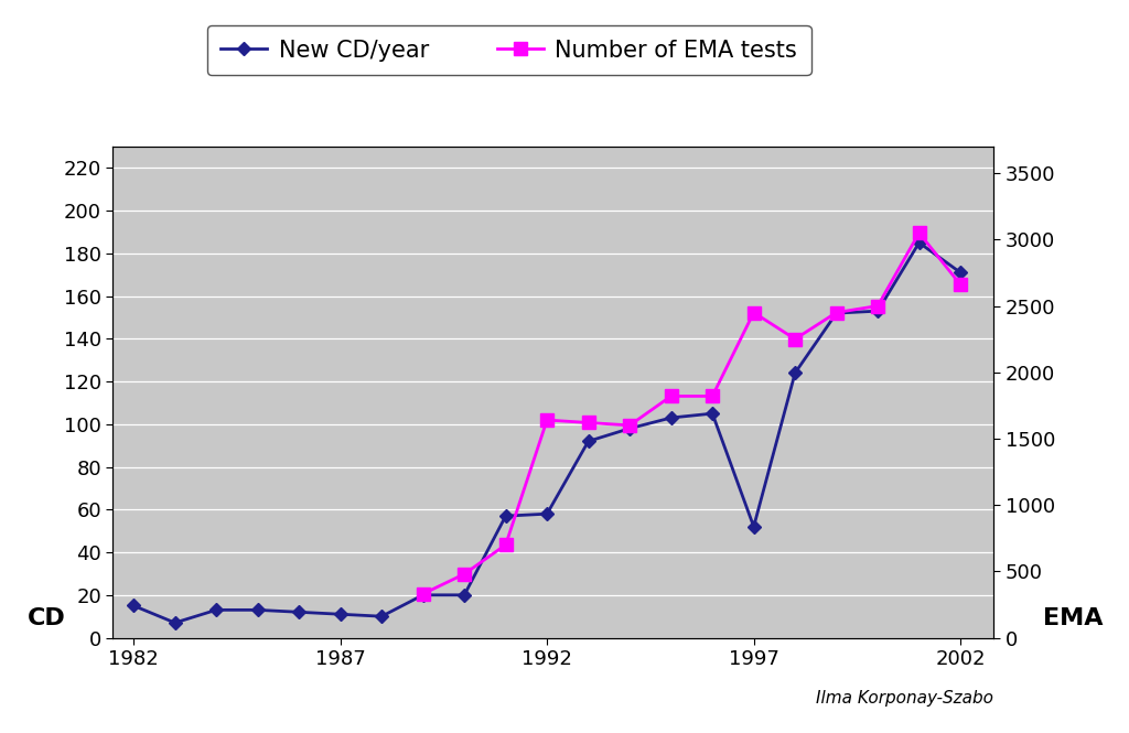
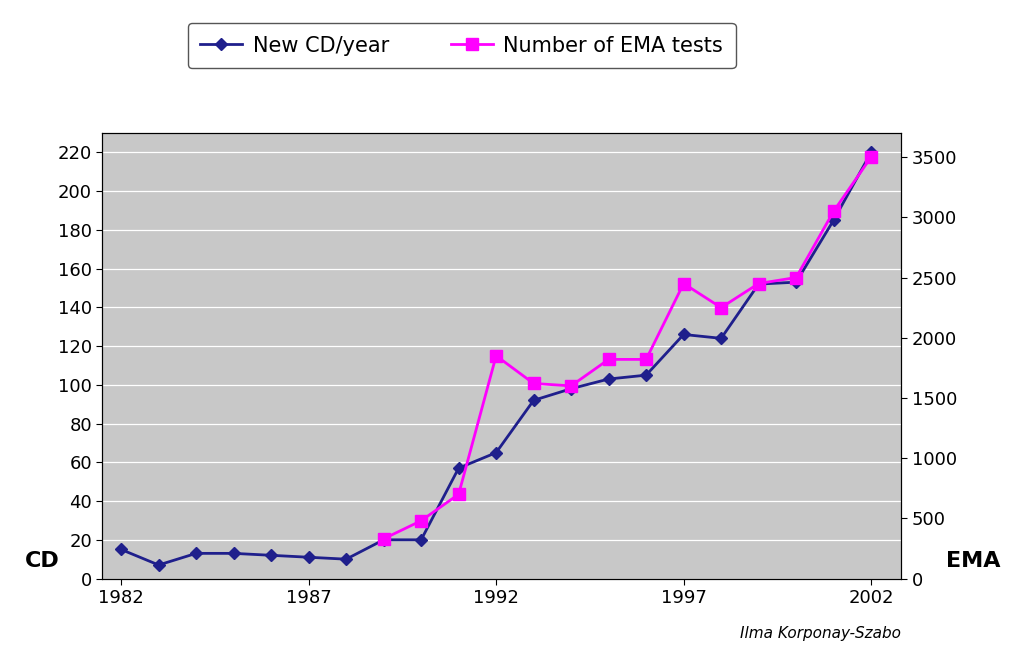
New CD/year/1992: 58 -> 65
Number of EMA tests/1992: 1640 -> 1850
New CD/year/1997: 52 -> 126
New CD/year/2002: 171 -> 220
Number of EMA tests/2002: 2660 -> 3500
